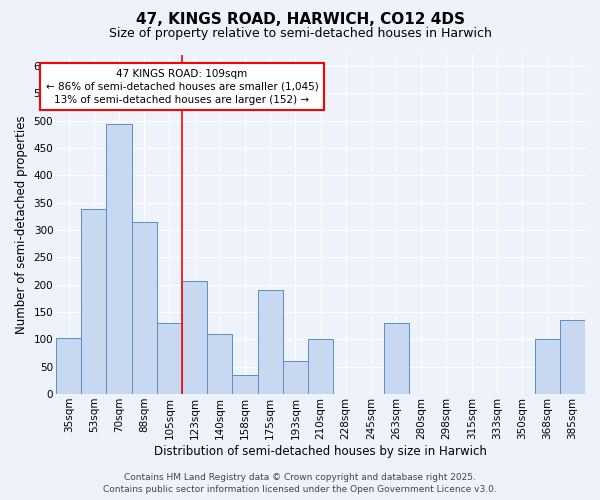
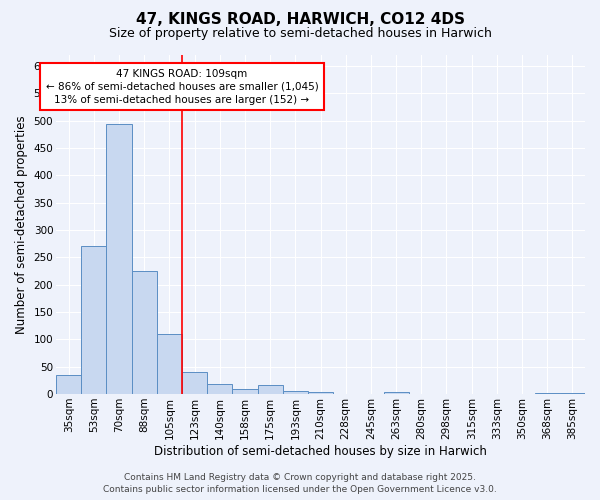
35sqm: 102 -> 35
53sqm: 338 -> 270
88sqm: 314 -> 225
105sqm: 130 -> 110
123sqm: 206 -> 40
140sqm: 110 -> 18
158sqm: 34 -> 10
175sqm: 190 -> 17
193sqm: 60 -> 5
210sqm: 100 -> 3
263sqm: 130 -> 3
368sqm: 100 -> 1
385sqm: 136 -> 1
